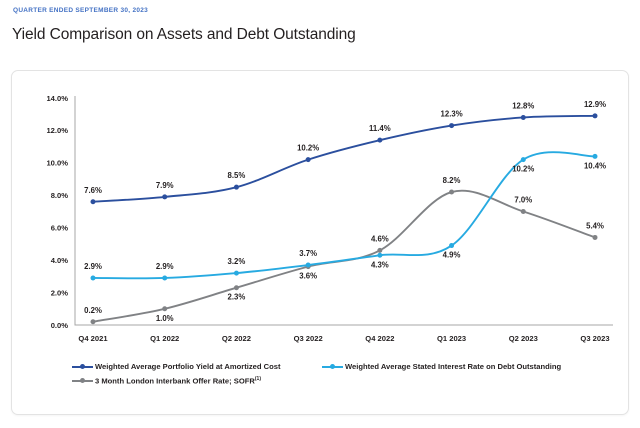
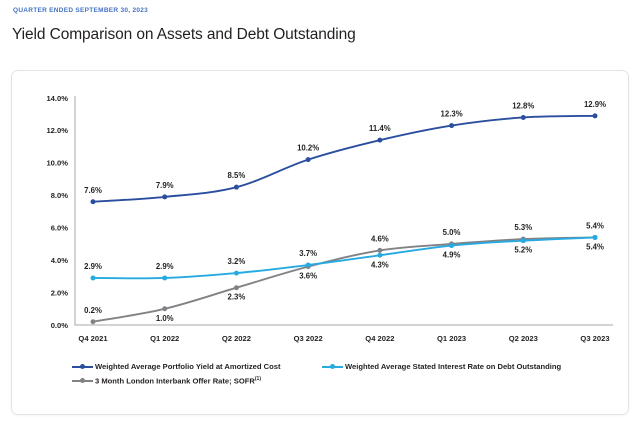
3 Month London Interbank Offer Rate; SOFR/Q1 2023: 8.2% -> 5.0%
Weighted Average Stated Interest Rate on Debt Outstanding/Q2 2023: 10.2% -> 5.2%
3 Month London Interbank Offer Rate; SOFR/Q2 2023: 7.0% -> 5.3%
Weighted Average Stated Interest Rate on Debt Outstanding/Q3 2023: 10.4% -> 5.4%
